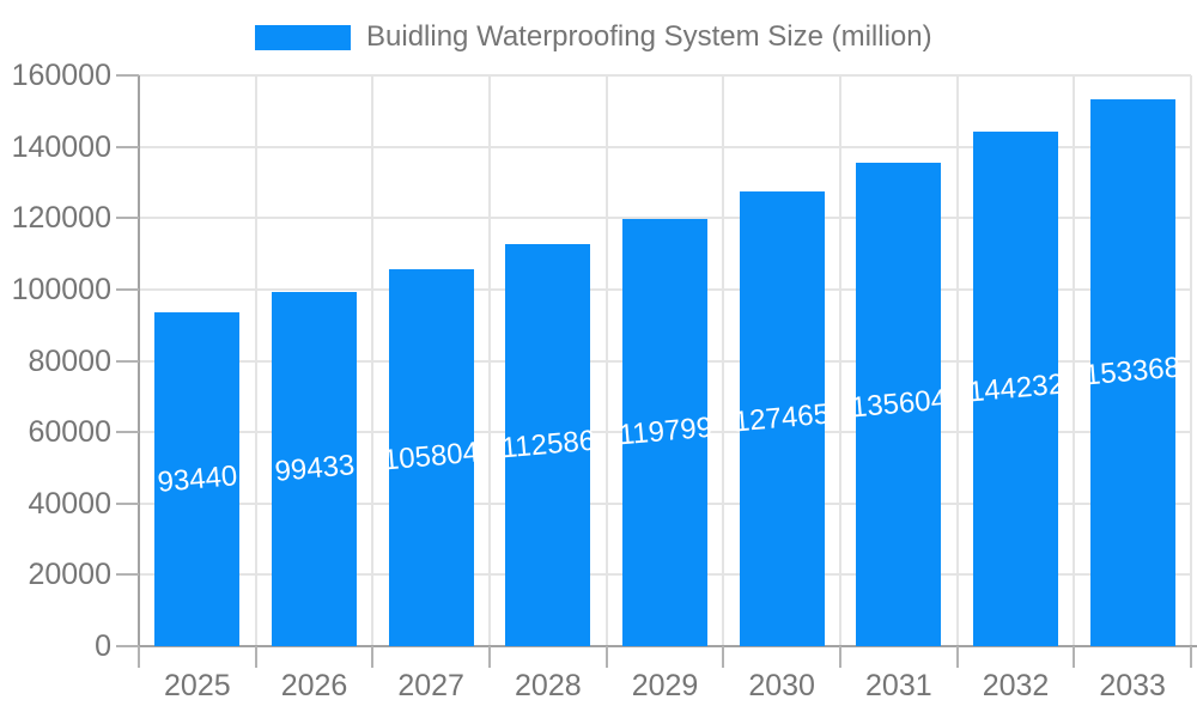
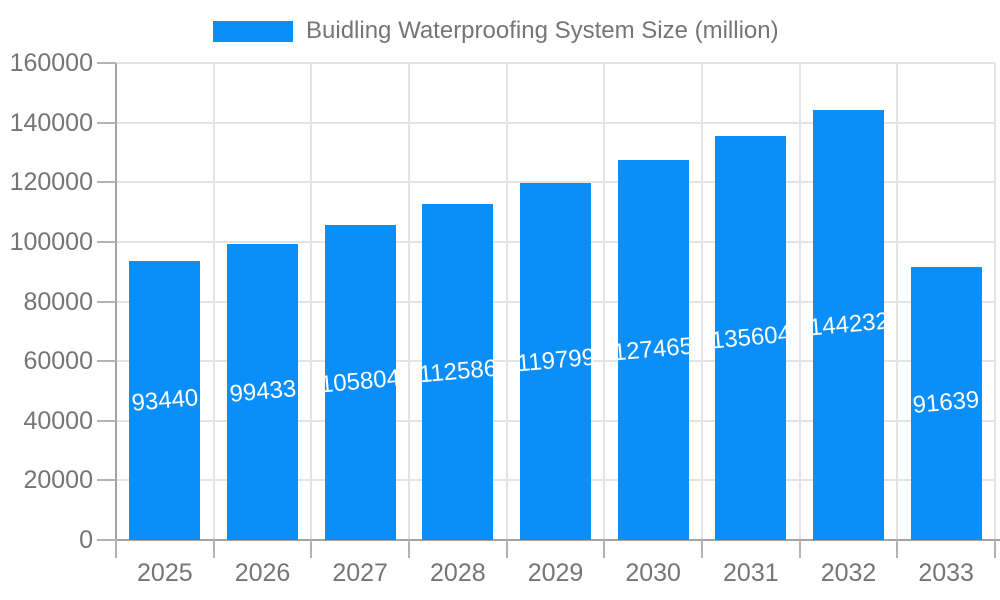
2033: 153368 -> 91639
